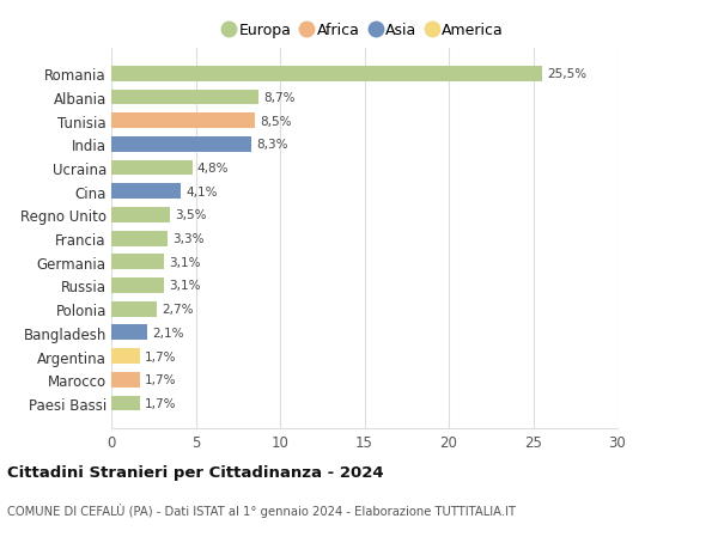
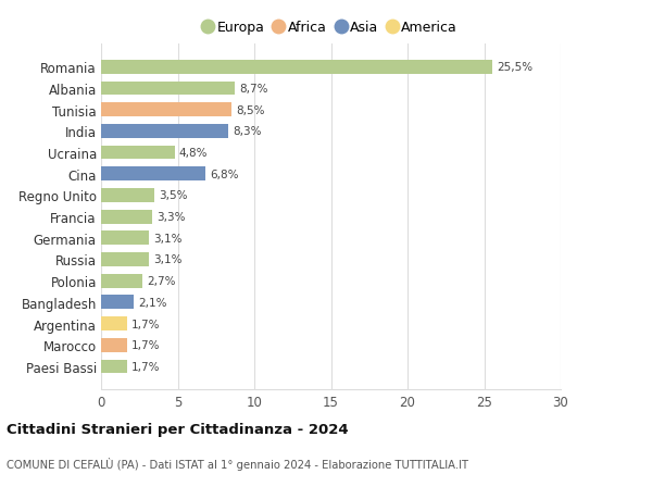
Cina: 4,1% -> 6,8%
